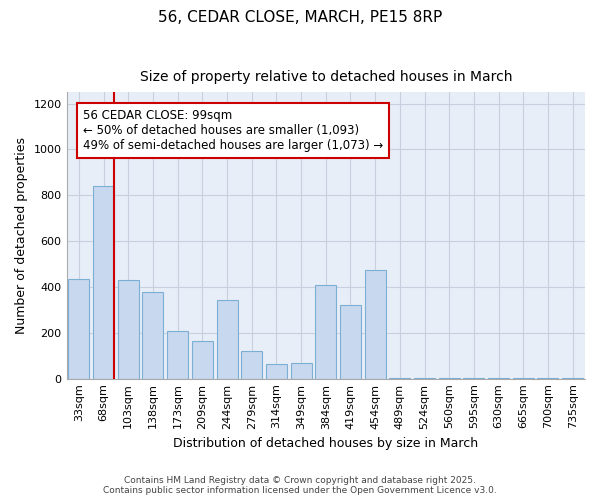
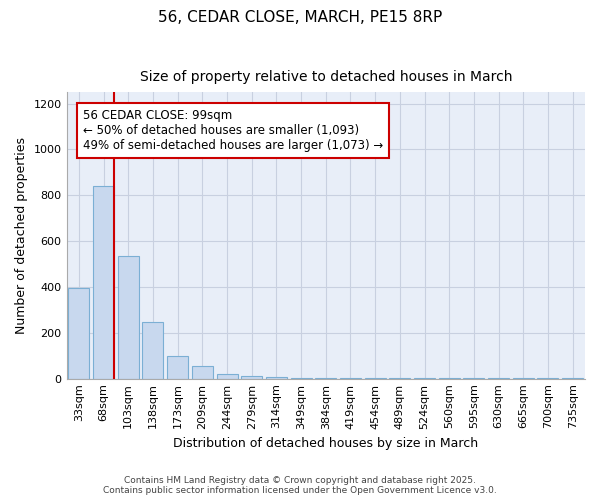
33sqm: 435 -> 395
103sqm: 430 -> 535
138sqm: 380 -> 248
173sqm: 210 -> 100
209sqm: 165 -> 55
244sqm: 345 -> 20
279sqm: 120 -> 12
314sqm: 65 -> 8
349sqm: 70 -> 5
384sqm: 410 -> 4
419sqm: 320 -> 3
454sqm: 475 -> 2
